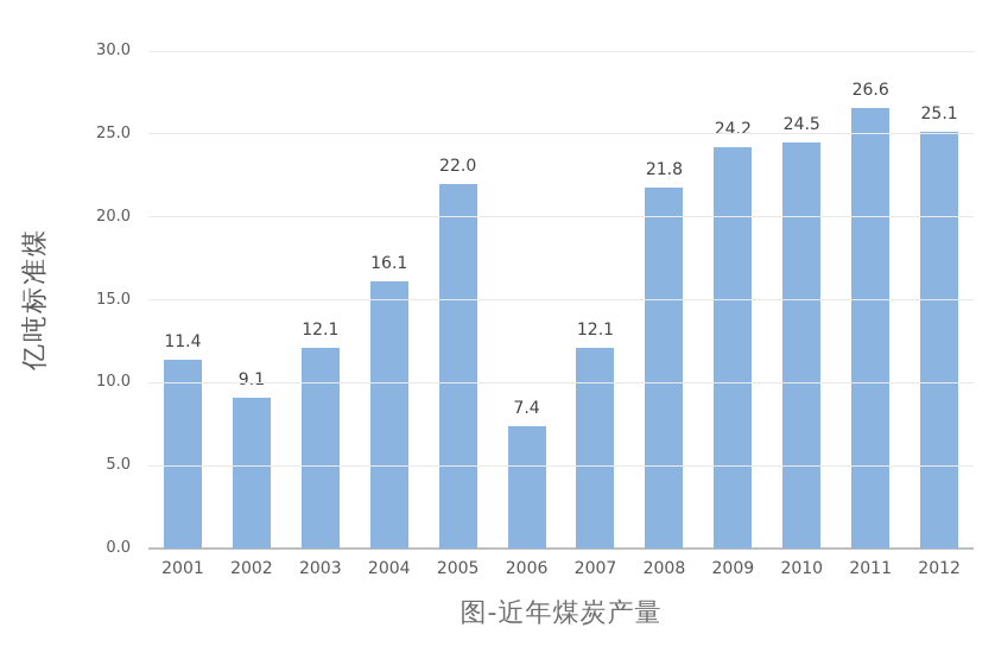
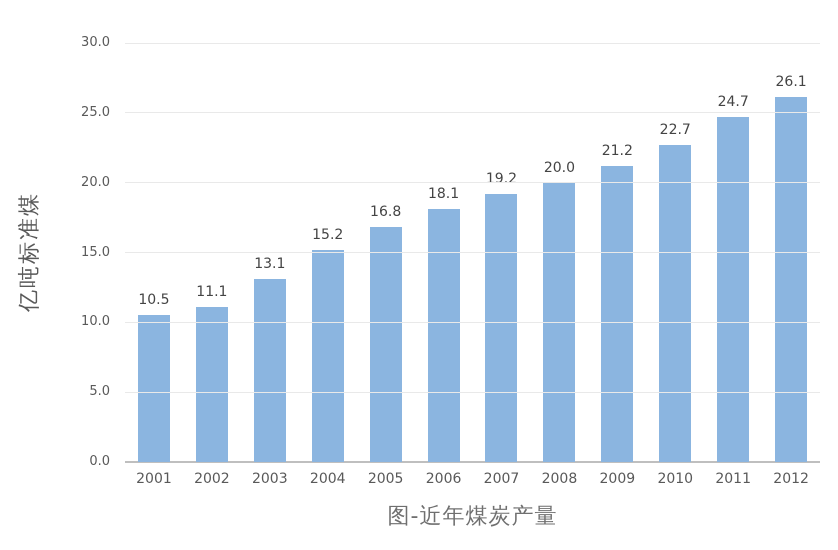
2001: 11.4 -> 10.5
2002: 9.1 -> 11.1
2003: 12.1 -> 13.1
2004: 16.1 -> 15.2
2005: 22.0 -> 16.8
2006: 7.4 -> 18.1
2007: 12.1 -> 19.2
2008: 21.8 -> 20.0
2009: 24.2 -> 21.2
2010: 24.5 -> 22.7
2011: 26.6 -> 24.7
2012: 25.1 -> 26.1
